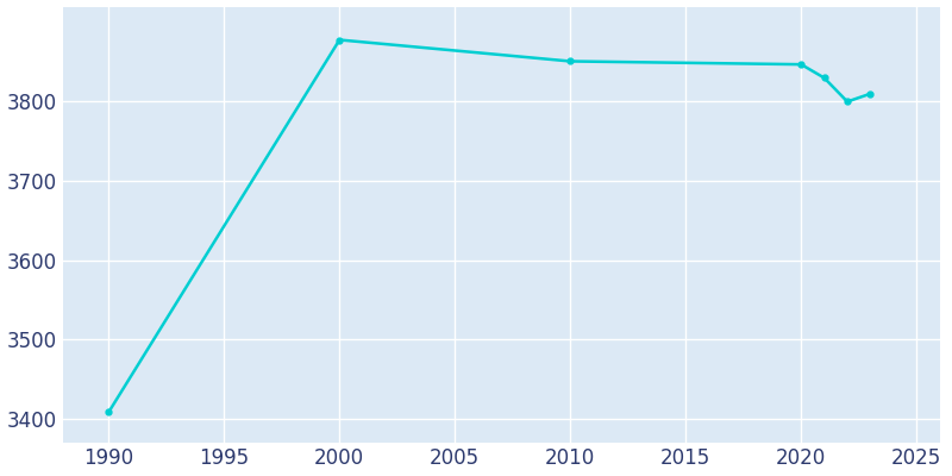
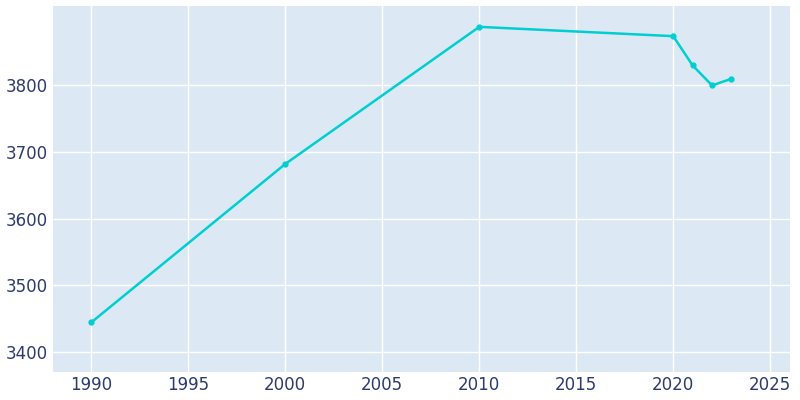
1990: 3408 -> 3444
2000: 3878 -> 3682
2010: 3851 -> 3888
2020: 3847 -> 3874
